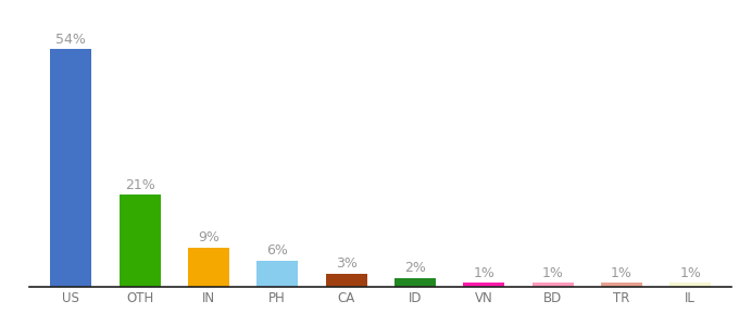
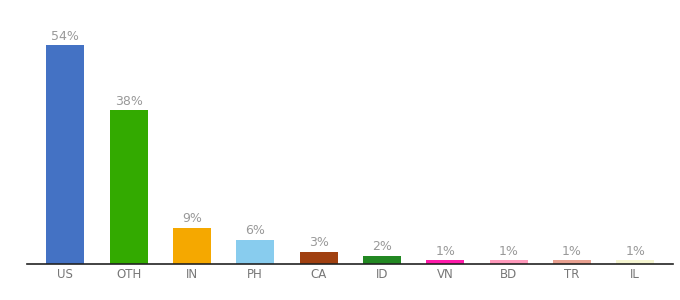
OTH: 21% -> 38%
